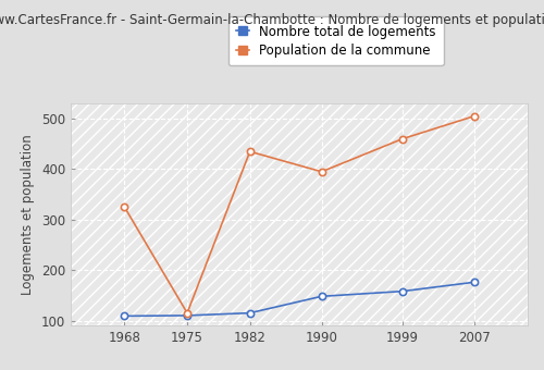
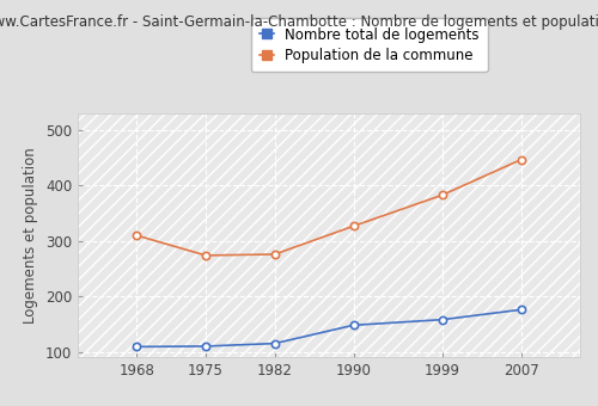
Population de la commune/1968: 325 -> 310
Population de la commune/1975: 115 -> 274
Population de la commune/1982: 435 -> 276
Population de la commune/1990: 395 -> 327
Population de la commune/1999: 460 -> 383
Population de la commune/2007: 505 -> 447
